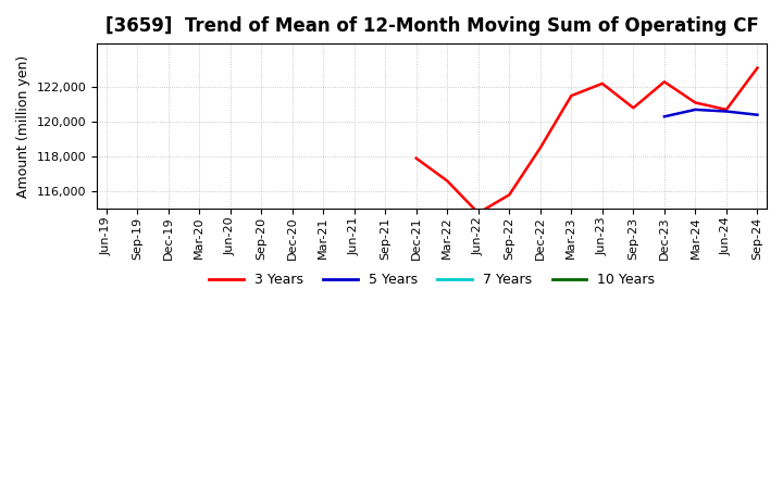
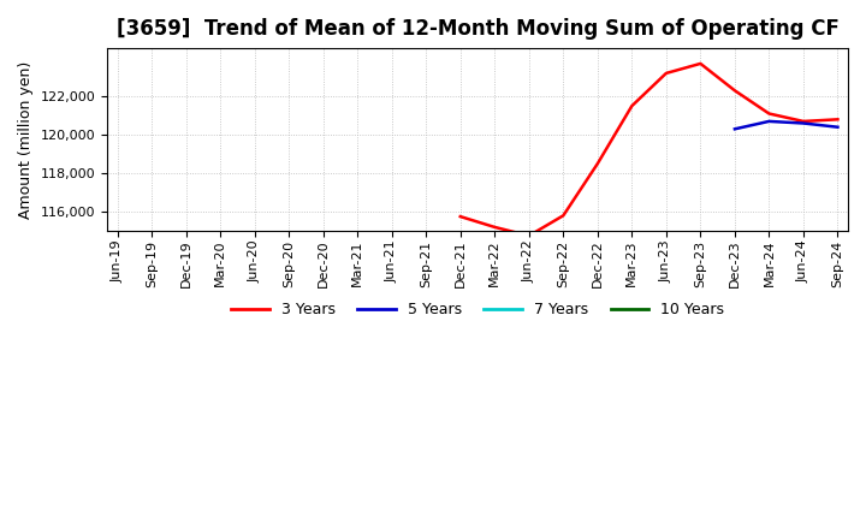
3 Years/Dec-21: 117,900 -> 115,800
3 Years/Mar-22: 116,600 -> 115,200
3 Years/Jun-23: 122,200 -> 123,200
3 Years/Sep-23: 120,800 -> 123,700
3 Years/Sep-24: 123,100 -> 120,800
